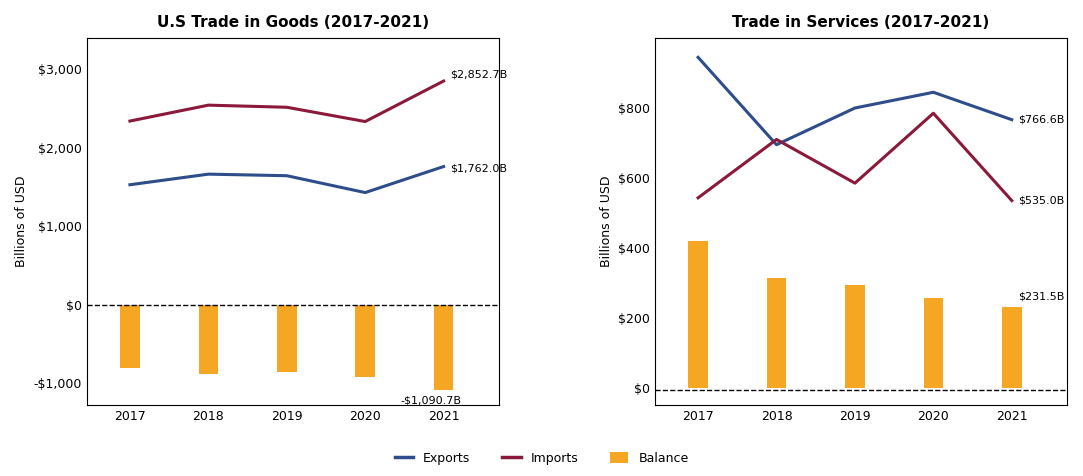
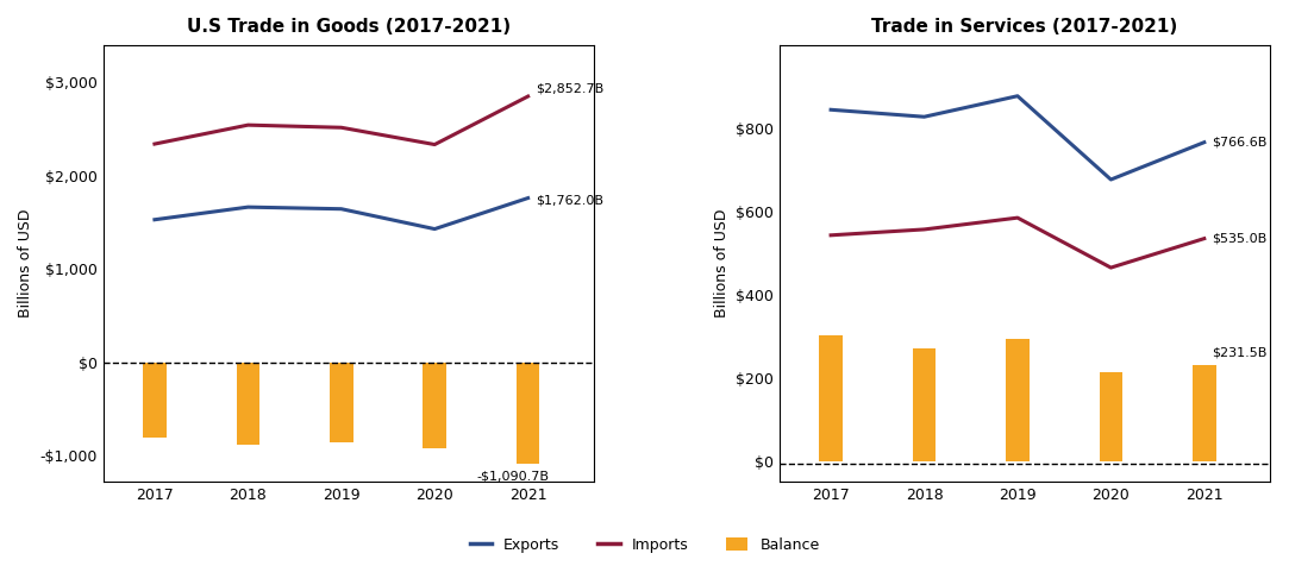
Trade in Services (2017-2021)/Exports/2017: $945 -> $845
Trade in Services (2017-2021)/Balance/2017: $420 -> $302
Trade in Services (2017-2021)/Exports/2018: $695 -> $828
Trade in Services (2017-2021)/Imports/2018: $710 -> $557
Trade in Services (2017-2021)/Balance/2018: $315 -> $271
Trade in Services (2017-2021)/Exports/2019: $800 -> $878
Trade in Services (2017-2021)/Exports/2020: $845 -> $677
Trade in Services (2017-2021)/Imports/2020: $785 -> $465
Trade in Services (2017-2021)/Balance/2020: $255 -> $212
